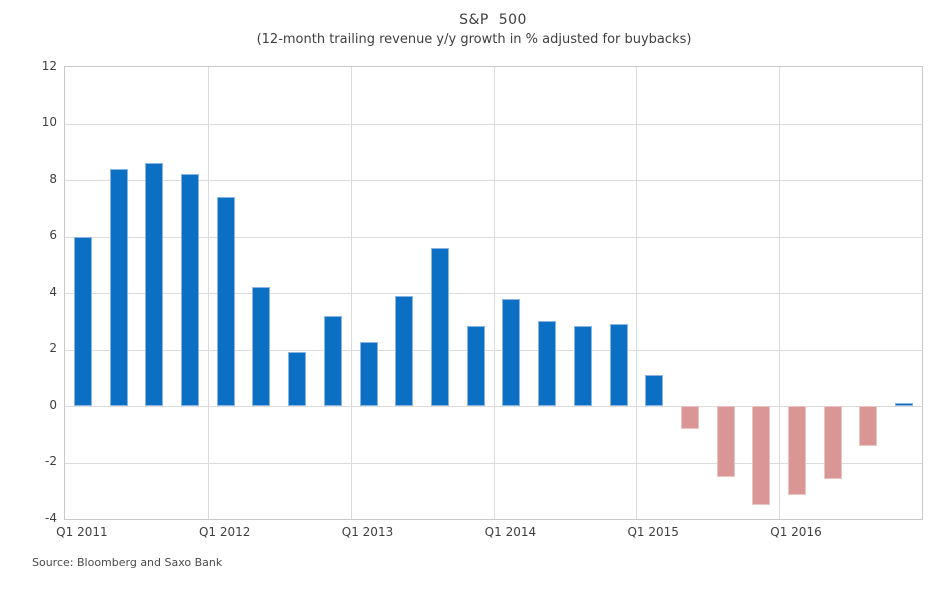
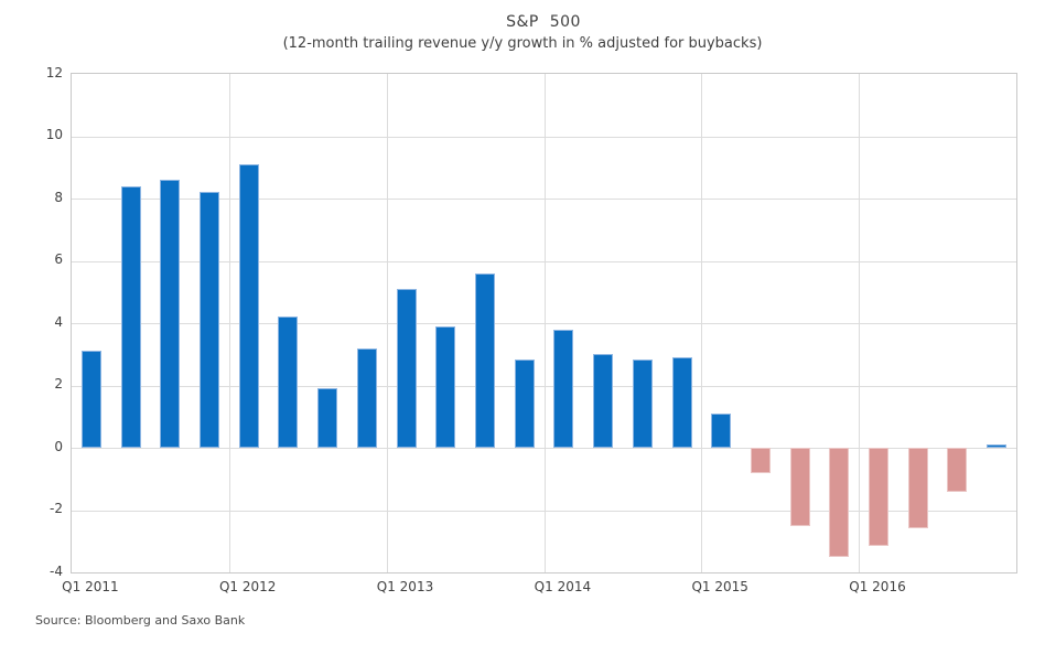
Q1 2011: 6.0 -> 3.1
Q1 2012: 7.4 -> 9.1
Q1 2013: 2.2 -> 5.1
